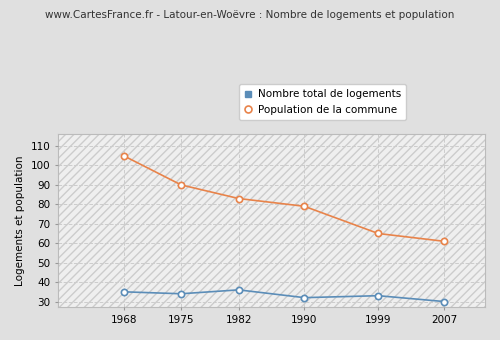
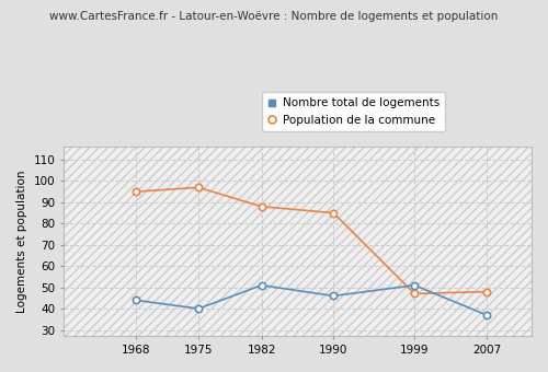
Nombre total de logements/1968: 35 -> 44
Population de la commune/1968: 105 -> 95
Nombre total de logements/1975: 34 -> 40
Population de la commune/1975: 90 -> 97
Nombre total de logements/1982: 36 -> 51
Population de la commune/1982: 83 -> 88
Nombre total de logements/1990: 32 -> 46
Population de la commune/1990: 79 -> 85
Nombre total de logements/1999: 33 -> 51
Population de la commune/1999: 65 -> 47
Nombre total de logements/2007: 30 -> 37
Population de la commune/2007: 61 -> 48
